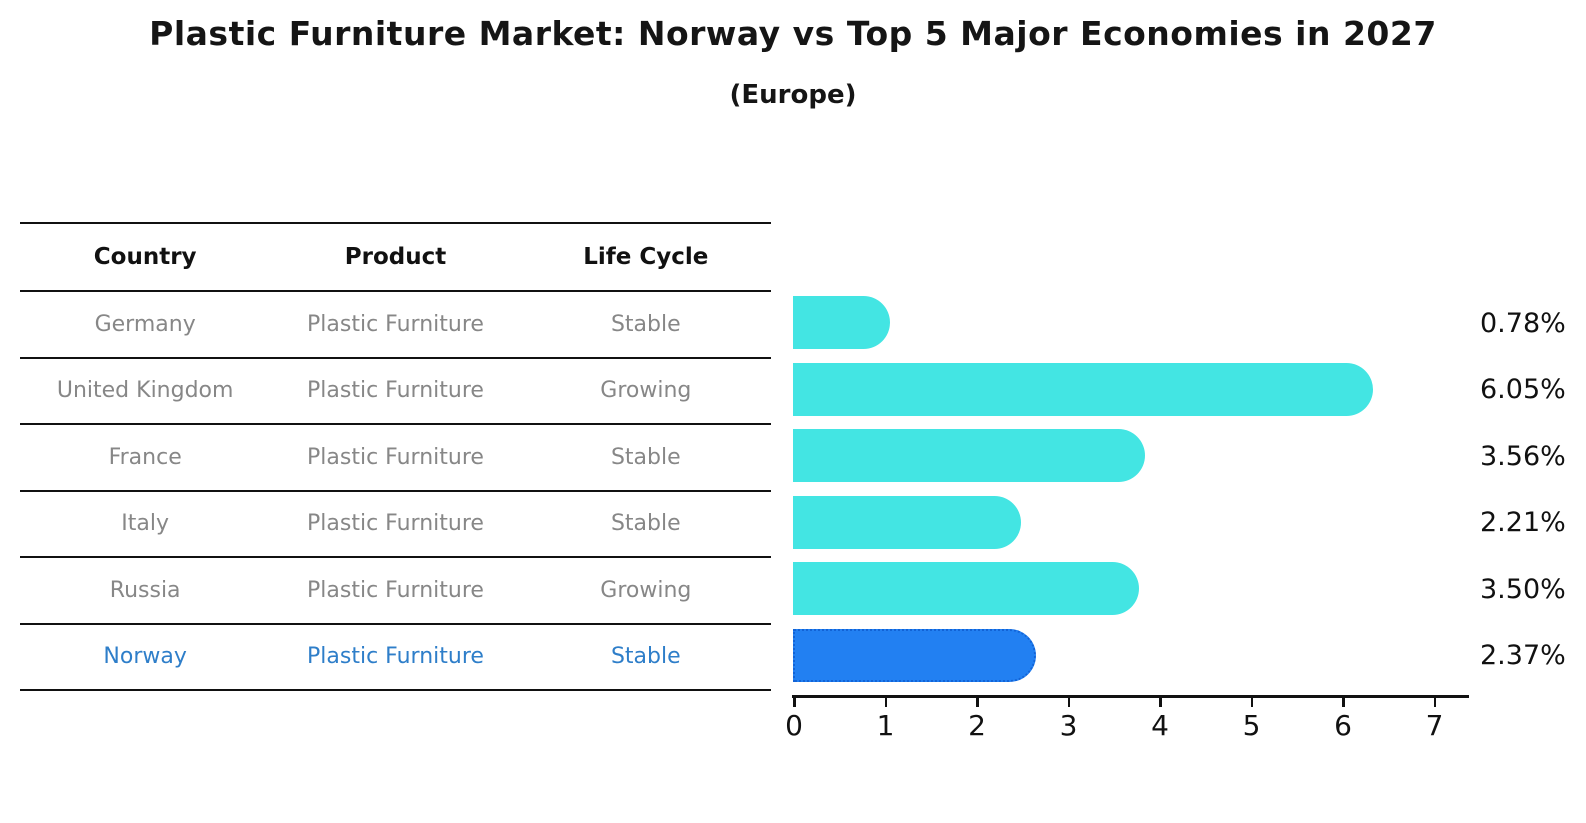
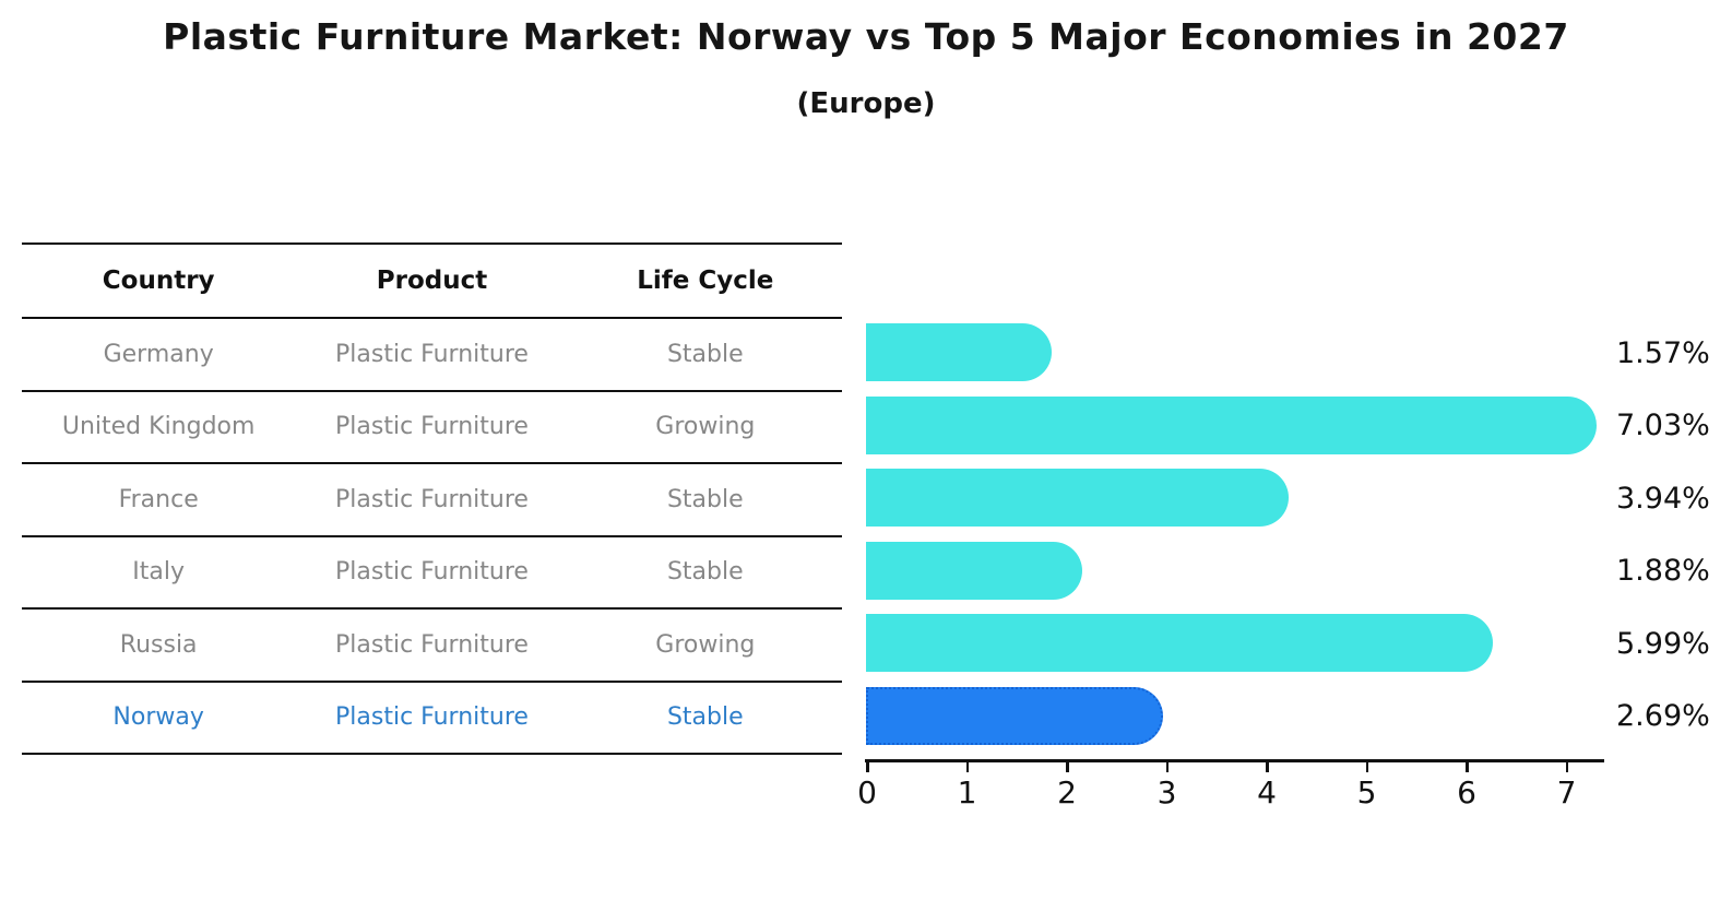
Germany: 0.78% -> 1.57%
United Kingdom: 6.05% -> 7.03%
France: 3.56% -> 3.94%
Italy: 2.21% -> 1.88%
Russia: 3.50% -> 5.99%
Norway: 2.37% -> 2.69%
